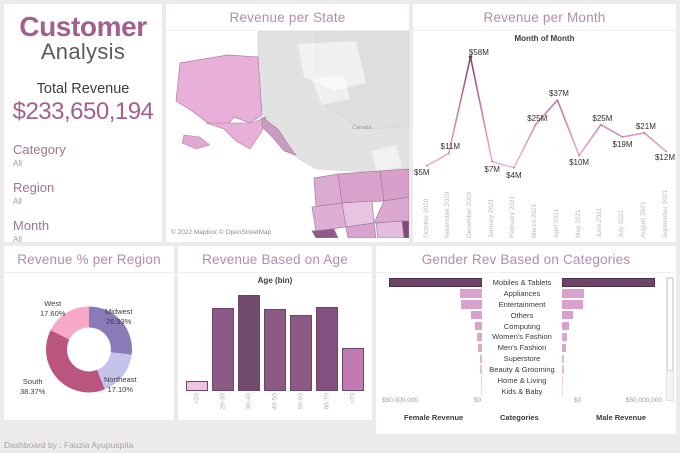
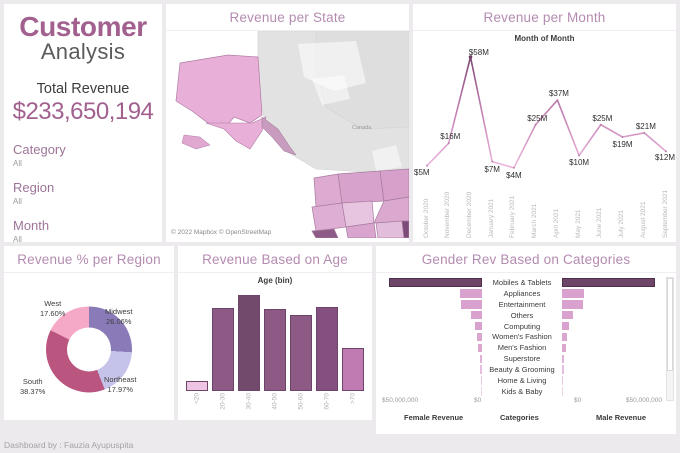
Revenue per Month/November 2020: $11M -> $16M
Revenue % per Region/Midwest: 26.93% -> 26.06%
Revenue % per Region/Northeast: 17.10% -> 17.97%
